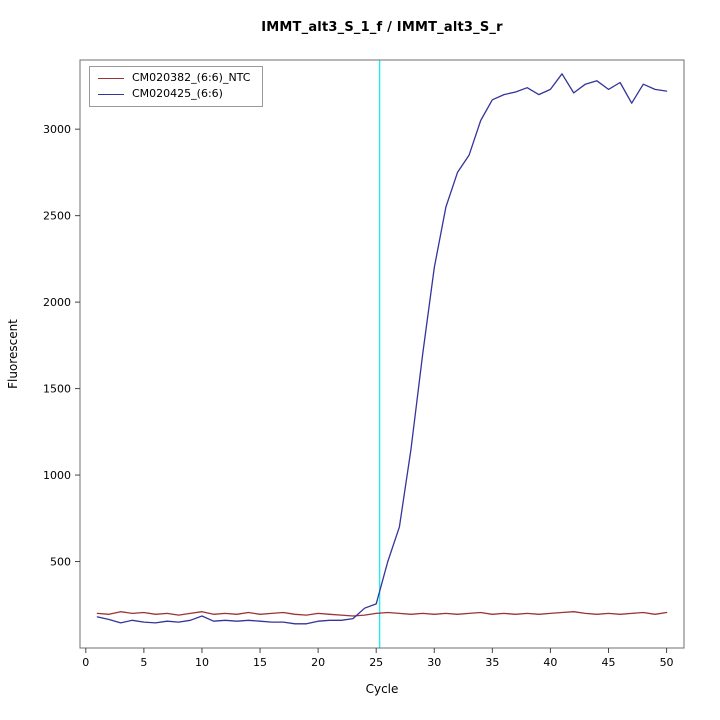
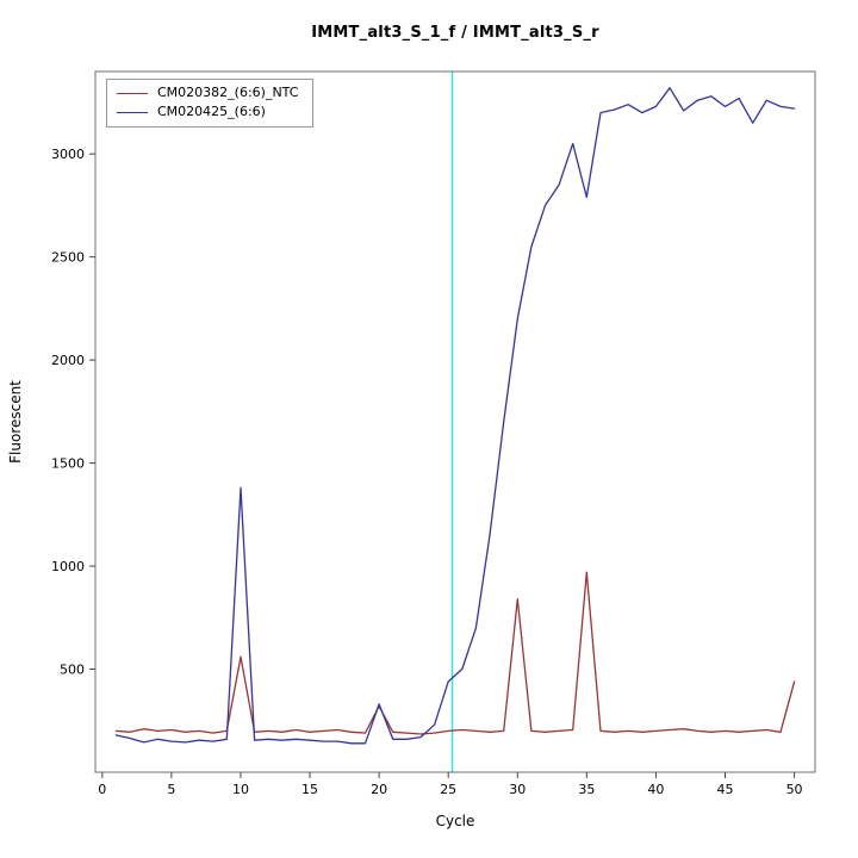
CM020382_(6:6)_NTC/10: 210 -> 560
CM020425_(6:6)/10: 180 -> 1380
CM020382_(6:6)_NTC/20: 200 -> 320
CM020425_(6:6)/20: 160 -> 330
CM020425_(6:6)/25: 260 -> 440
CM020382_(6:6)_NTC/30: 200 -> 840
CM020382_(6:6)_NTC/35: 200 -> 970
CM020425_(6:6)/35: 3170 -> 2790
CM020382_(6:6)_NTC/50: 200 -> 440
